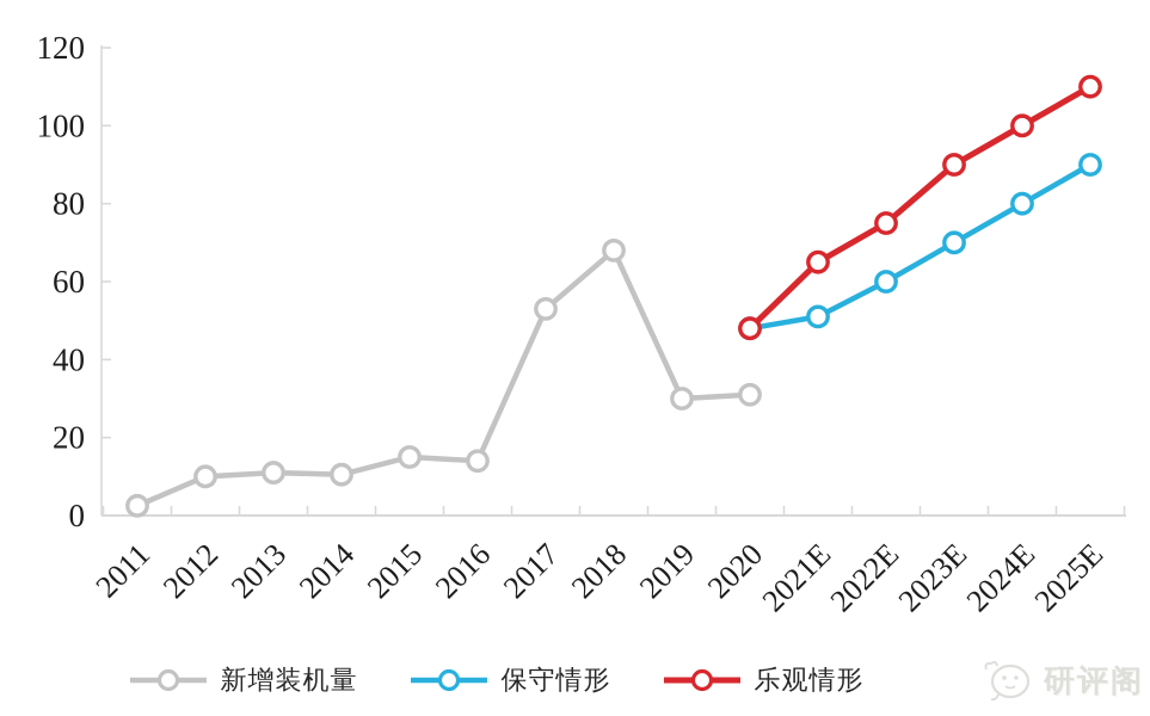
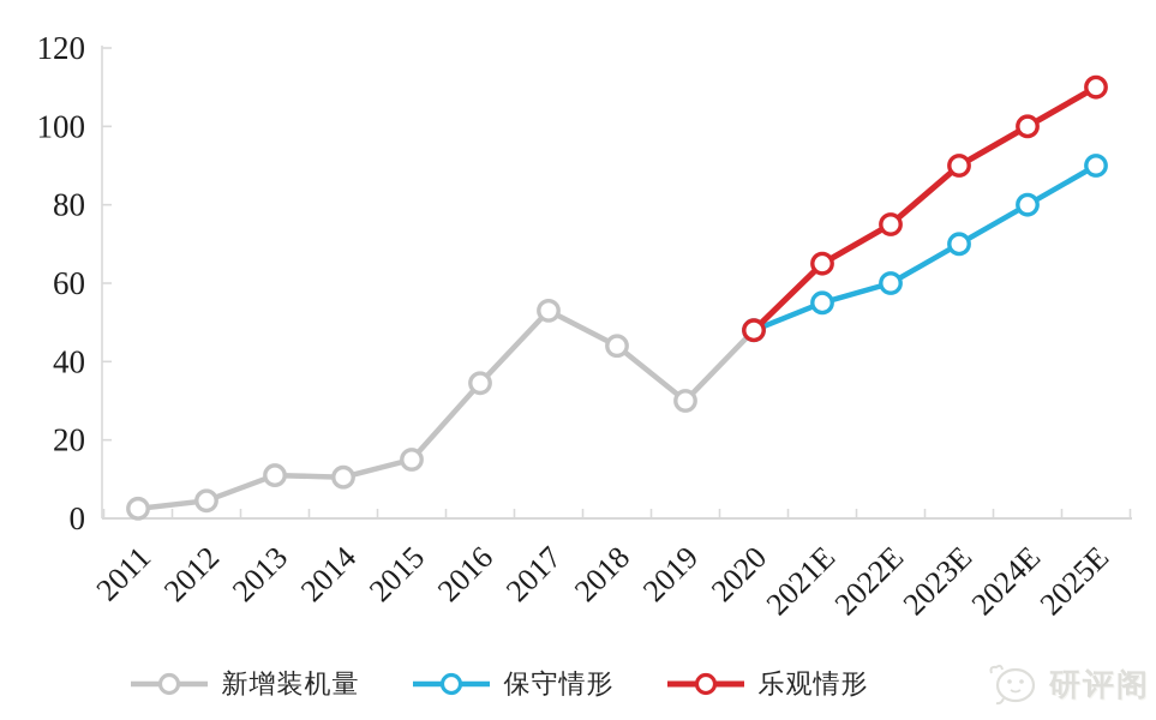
新增装机量/2012: 10 -> 4
新增装机量/2016: 14 -> 34
新增装机量/2018: 68 -> 44
新增装机量/2020: 31 -> 48
保守情形/2021E: 51 -> 55
